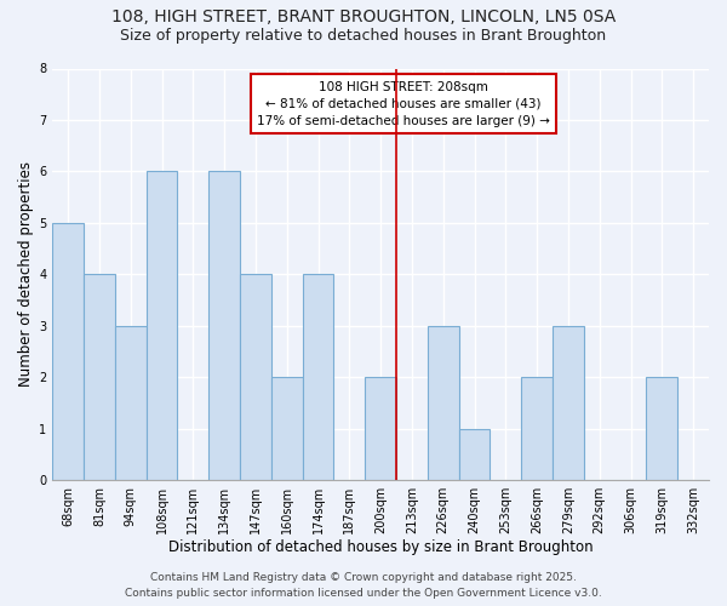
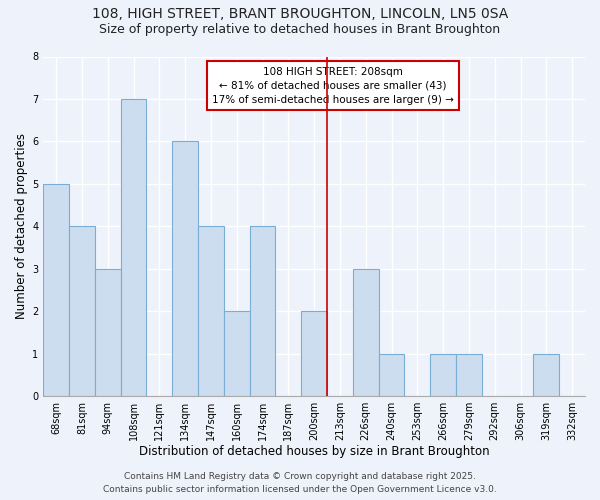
108sqm: 6 -> 7
266sqm: 2 -> 1
279sqm: 3 -> 1
319sqm: 2 -> 1
